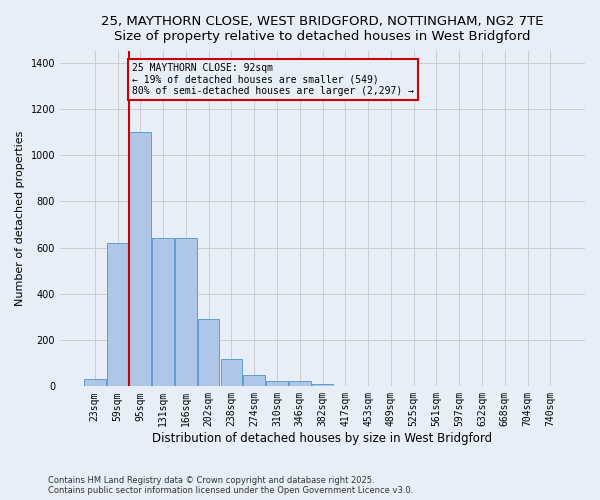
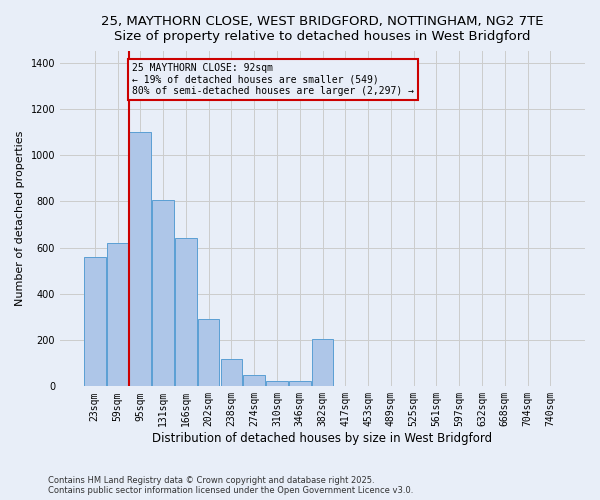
23sqm: 30 -> 560
131sqm: 640 -> 805
382sqm: 10 -> 205
